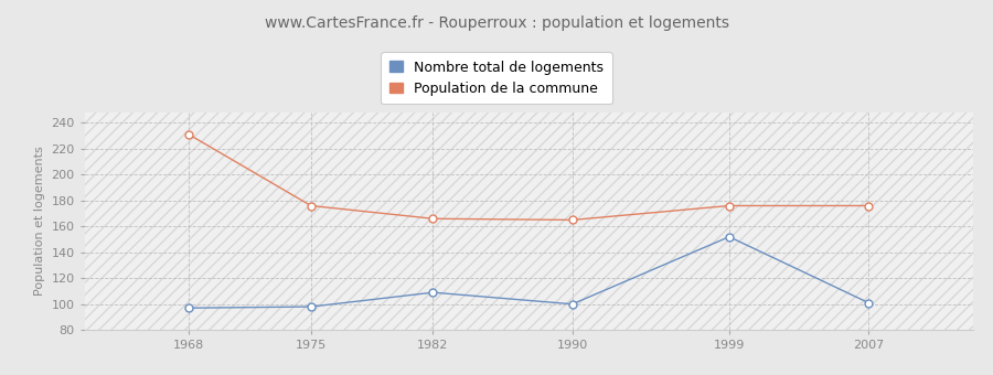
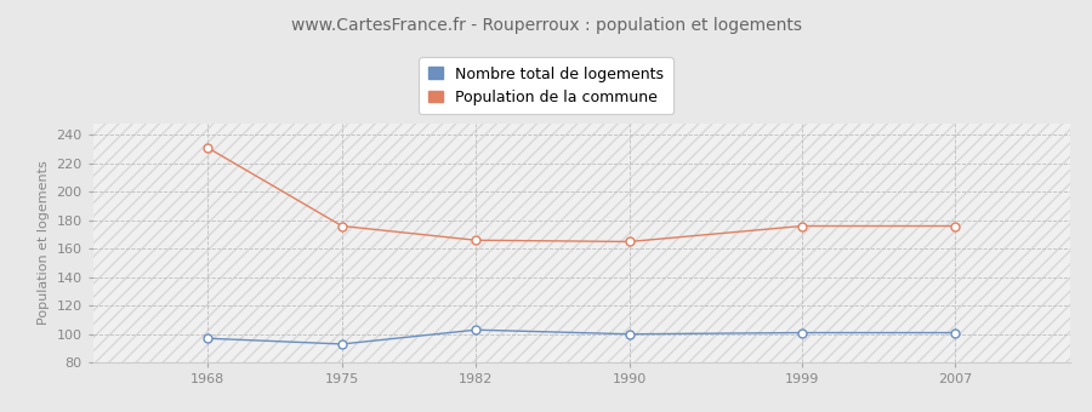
Nombre total de logements/1975: 98 -> 93
Nombre total de logements/1982: 109 -> 103
Nombre total de logements/1999: 152 -> 101
